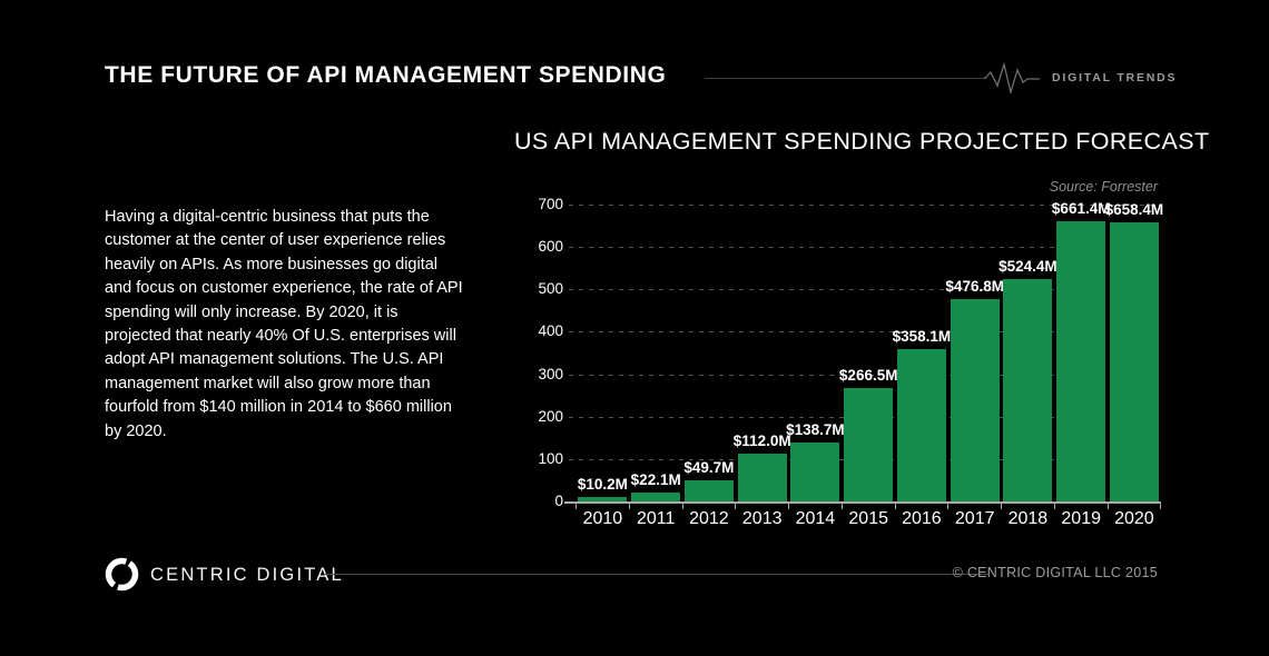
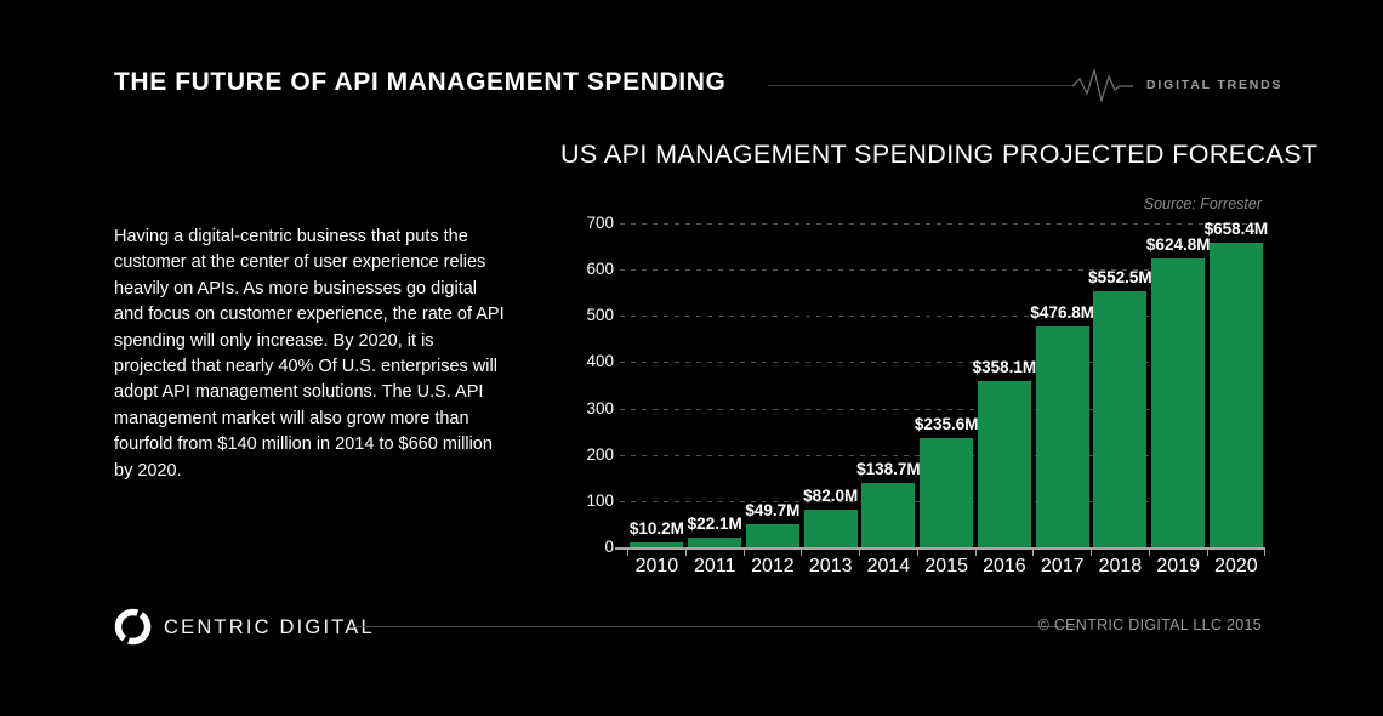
2013: $112.0M -> $82.0M
2015: $266.5M -> $235.6M
2018: $524.4M -> $552.5M
2019: $661.4M -> $624.8M
